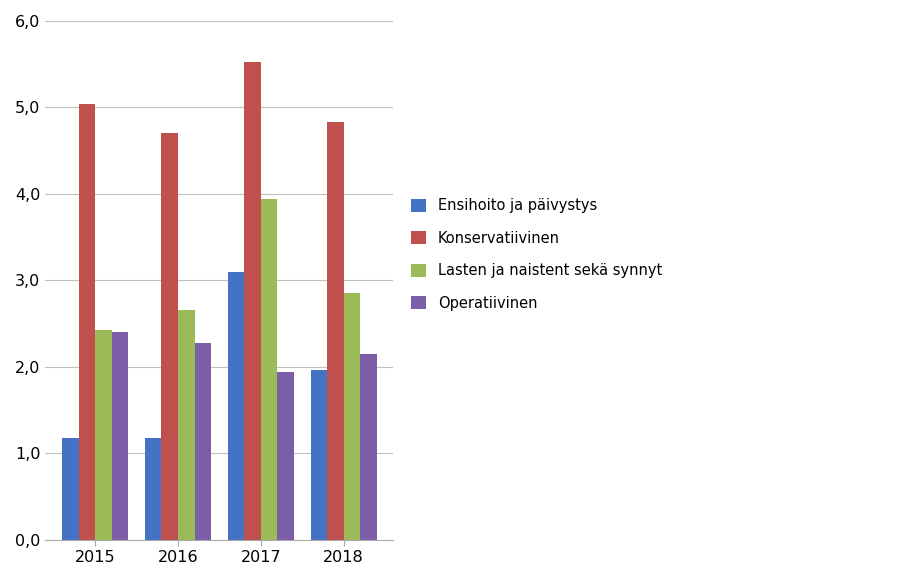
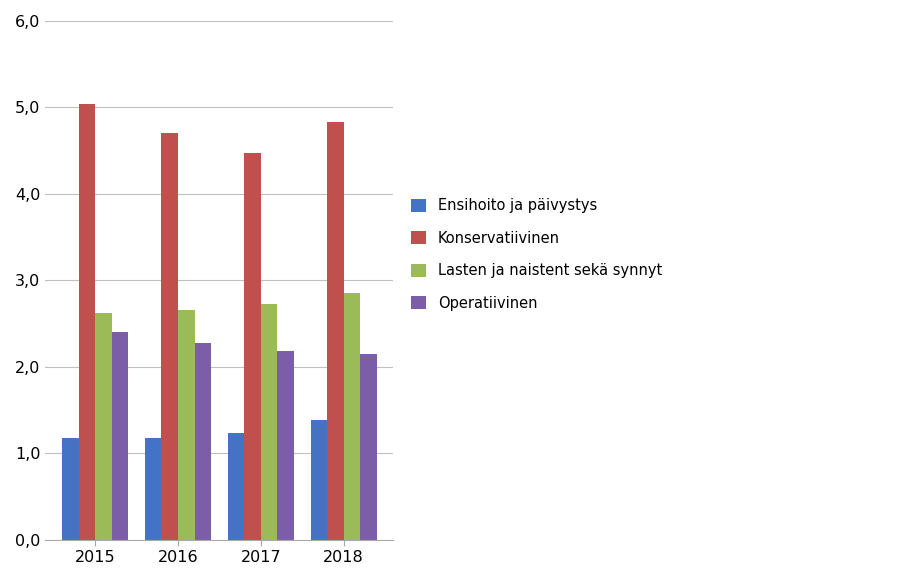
Lasten ja naistent sekä synnyt/2015: 2,42 -> 2,62
Ensihoito ja päivystys/2017: 3,10 -> 1,23
Konservatiivinen/2017: 5,52 -> 4,47
Lasten ja naistent sekä synnyt/2017: 3,94 -> 2,72
Operatiivinen/2017: 1,94 -> 2,18
Ensihoito ja päivystys/2018: 1,96 -> 1,38
